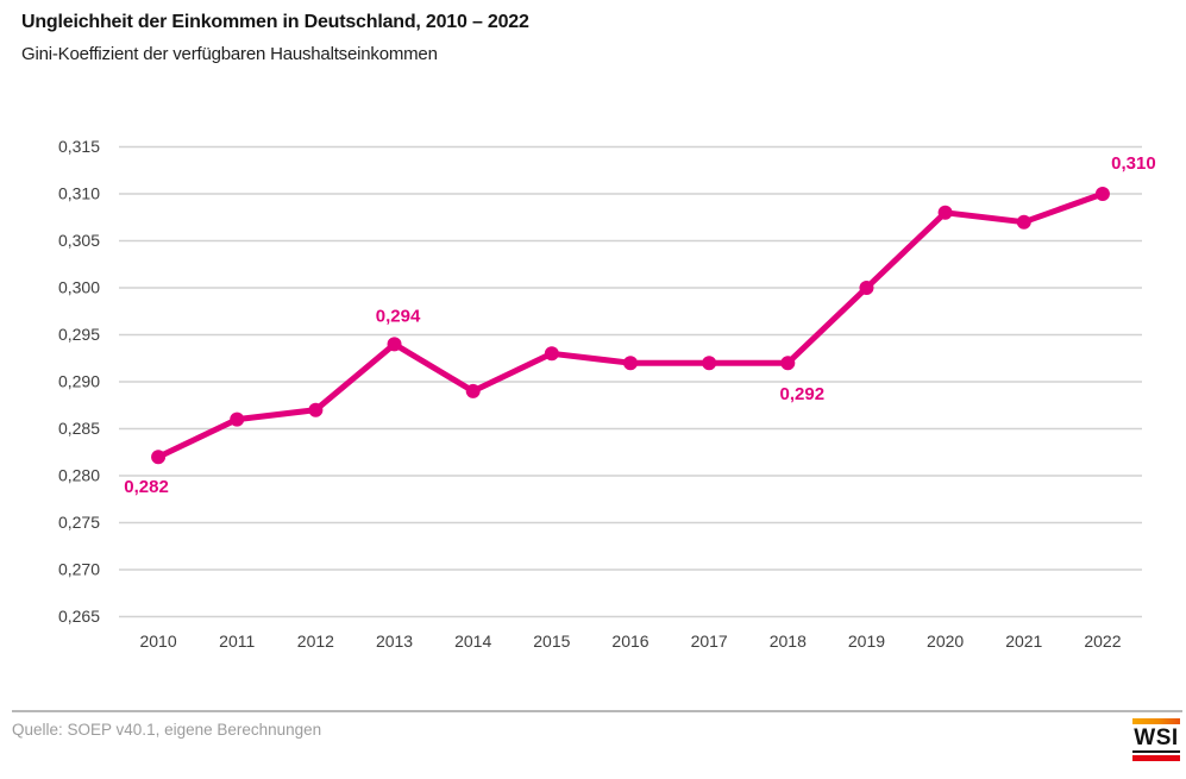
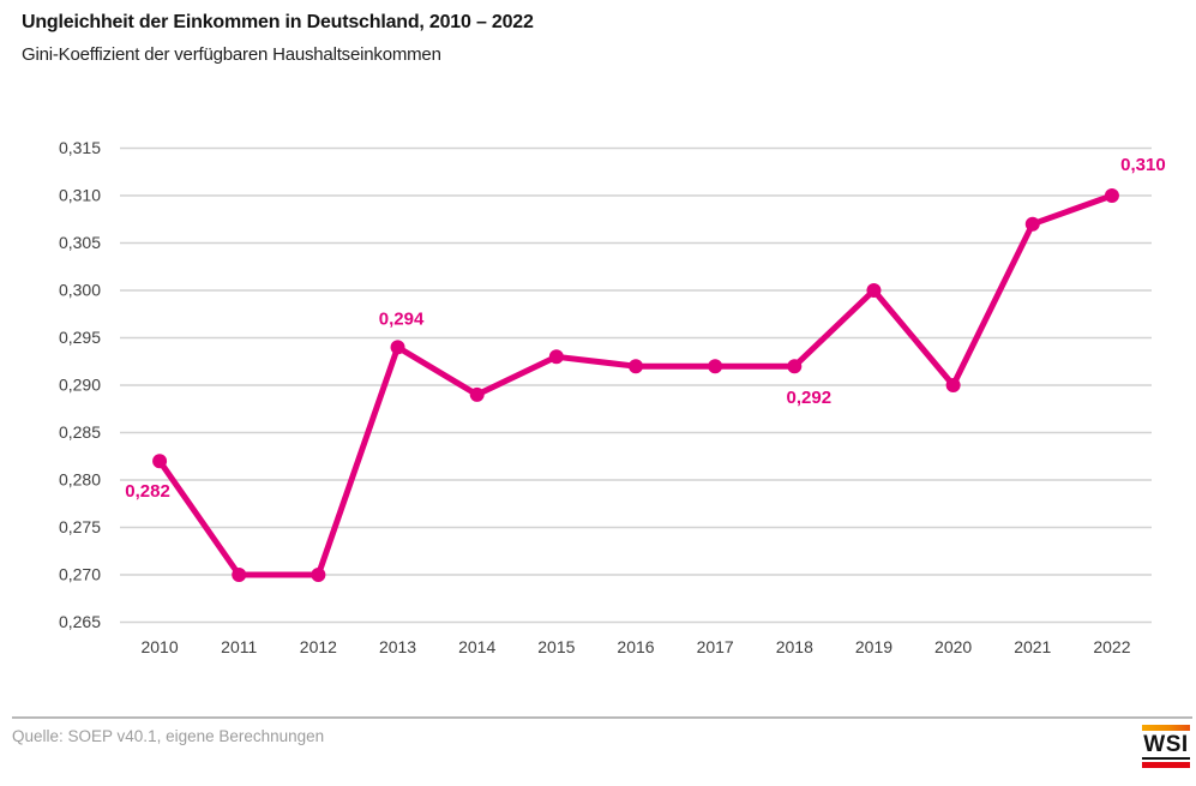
2011: 0,29 -> 0,27
2012: 0,29 -> 0,27
2020: 0,31 -> 0,29
